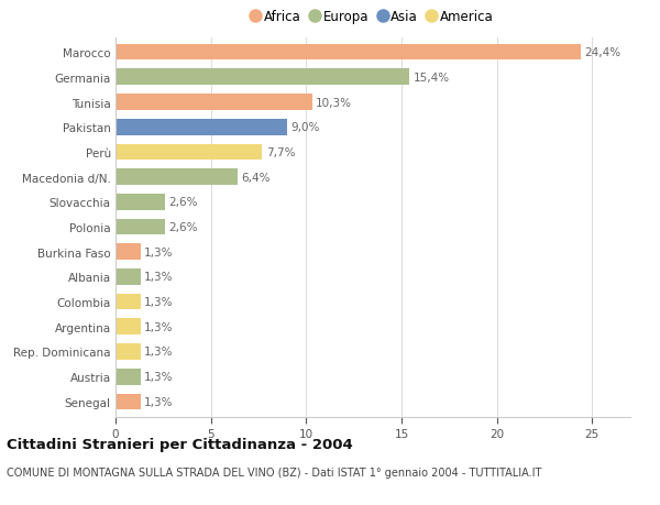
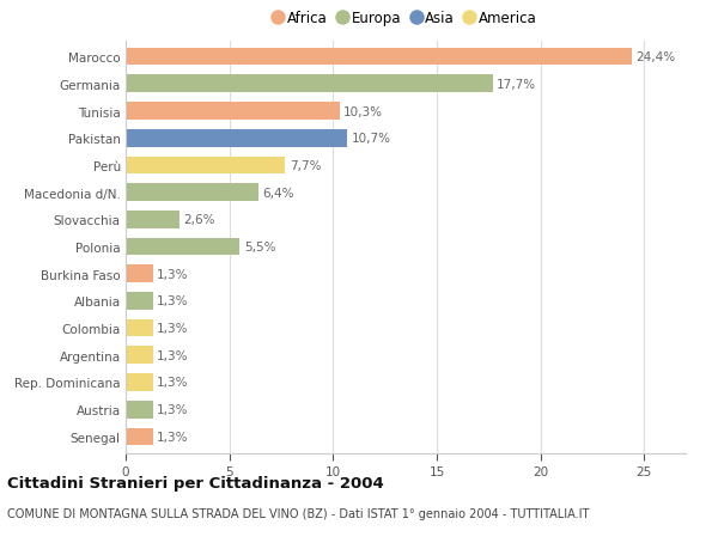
Germania: 15,4% -> 17,7%
Pakistan: 9,0% -> 10,7%
Polonia: 2,6% -> 5,5%
